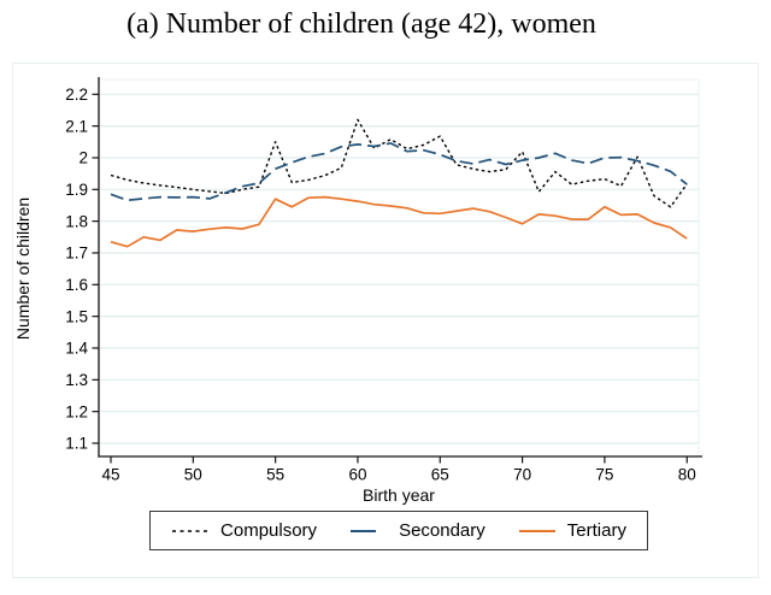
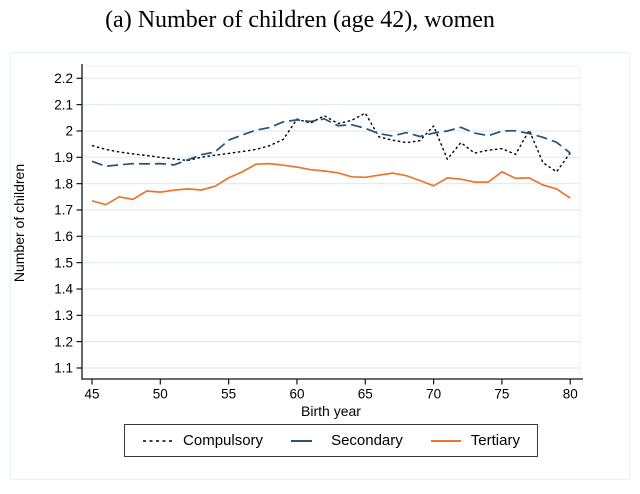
Compulsory/55: 2.05 -> 1.92
Tertiary/55: 1.87 -> 1.82
Compulsory/60: 2.12 -> 2.04
